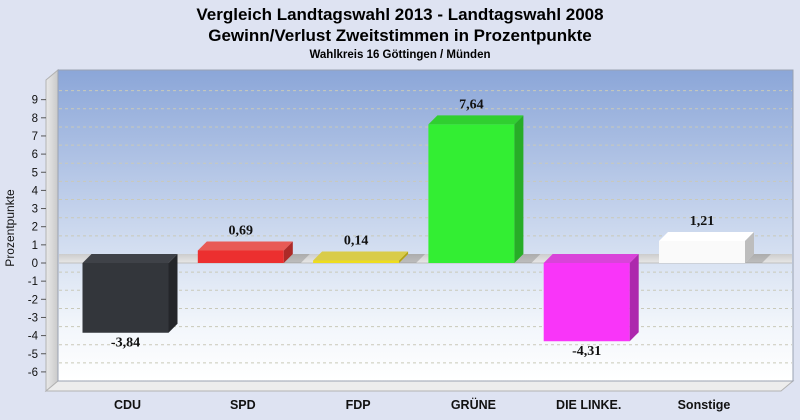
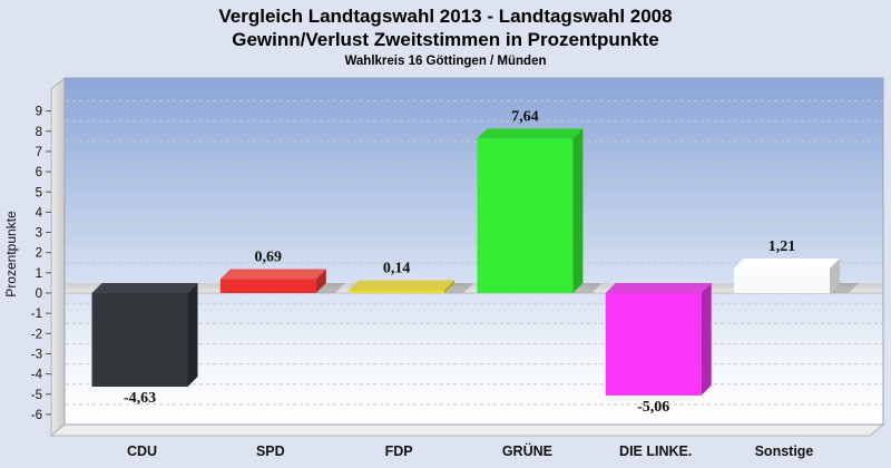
CDU: -3,84 -> -4,63
DIE LINKE.: -4,31 -> -5,06
